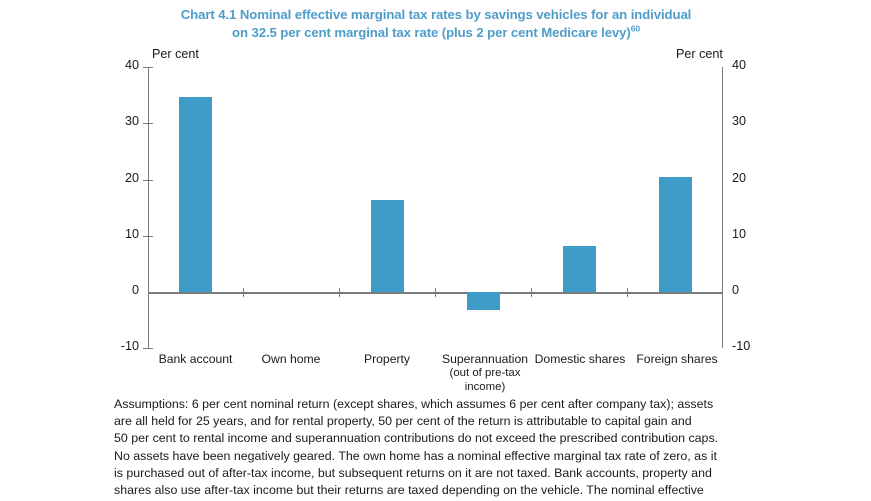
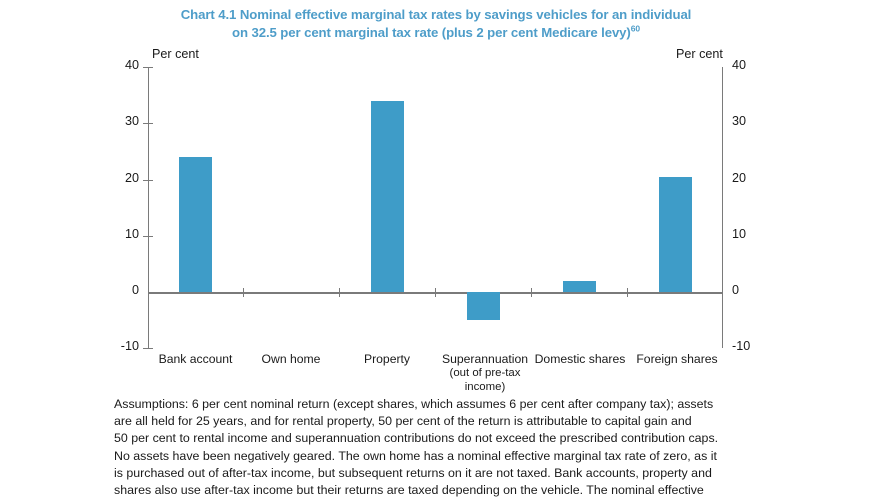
Bank account: 35 -> 24
Property: 16 -> 34
Superannuation: -3 -> -5
Domestic shares: 8 -> 2
